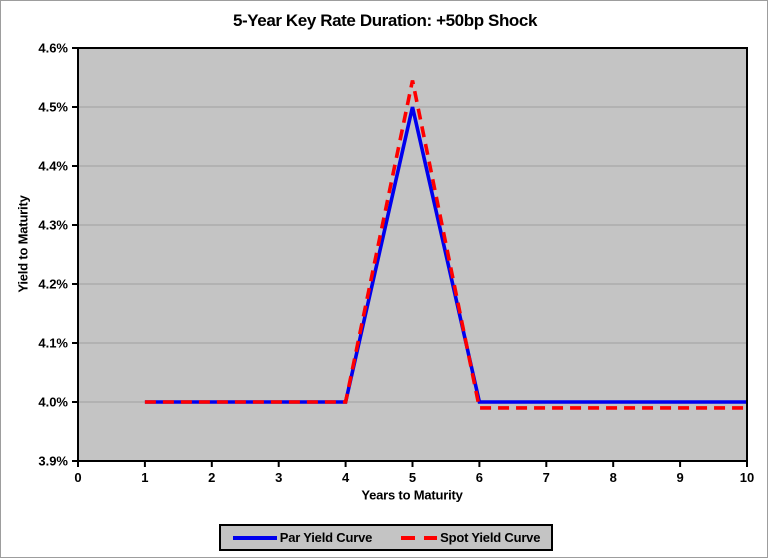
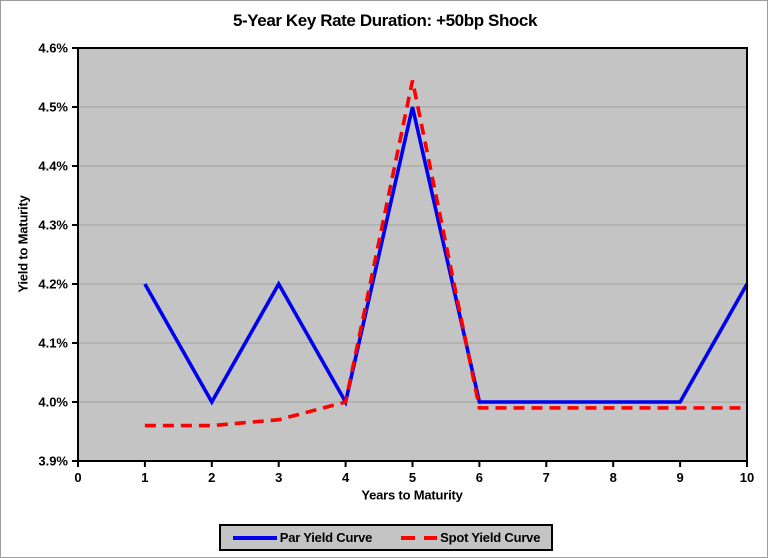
Par Yield Curve/1: 4.0% -> 4.2%
Spot Yield Curve/1: 4.00% -> 3.96%
Spot Yield Curve/2: 4.00% -> 3.96%
Par Yield Curve/3: 4.0% -> 4.2%
Spot Yield Curve/3: 4.00% -> 3.97%
Par Yield Curve/10: 4.0% -> 4.2%
